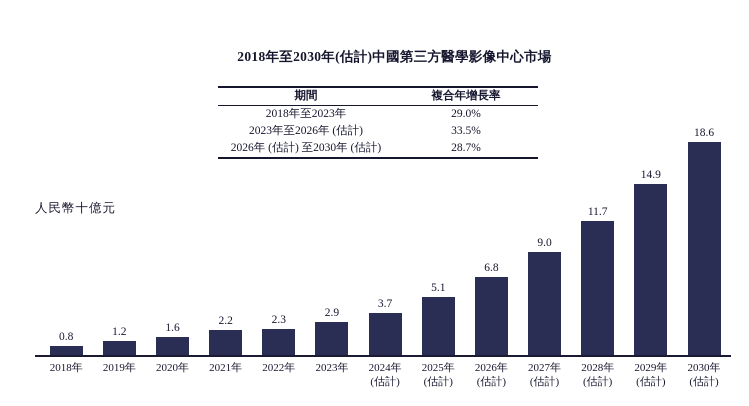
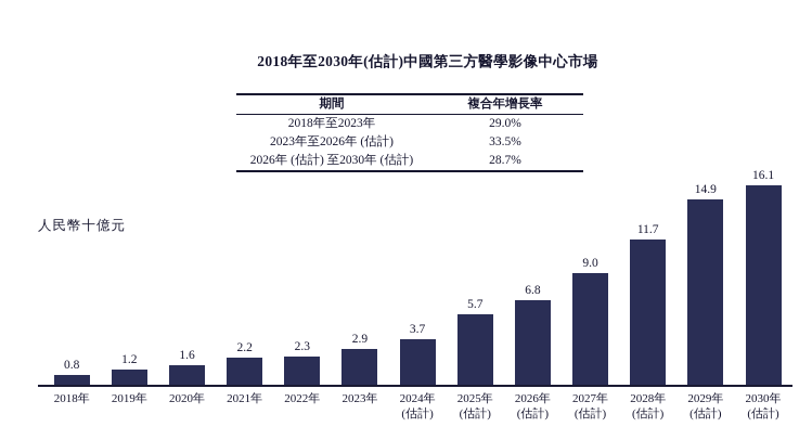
2025年: 5.1 -> 5.7
2030年: 18.6 -> 16.1
